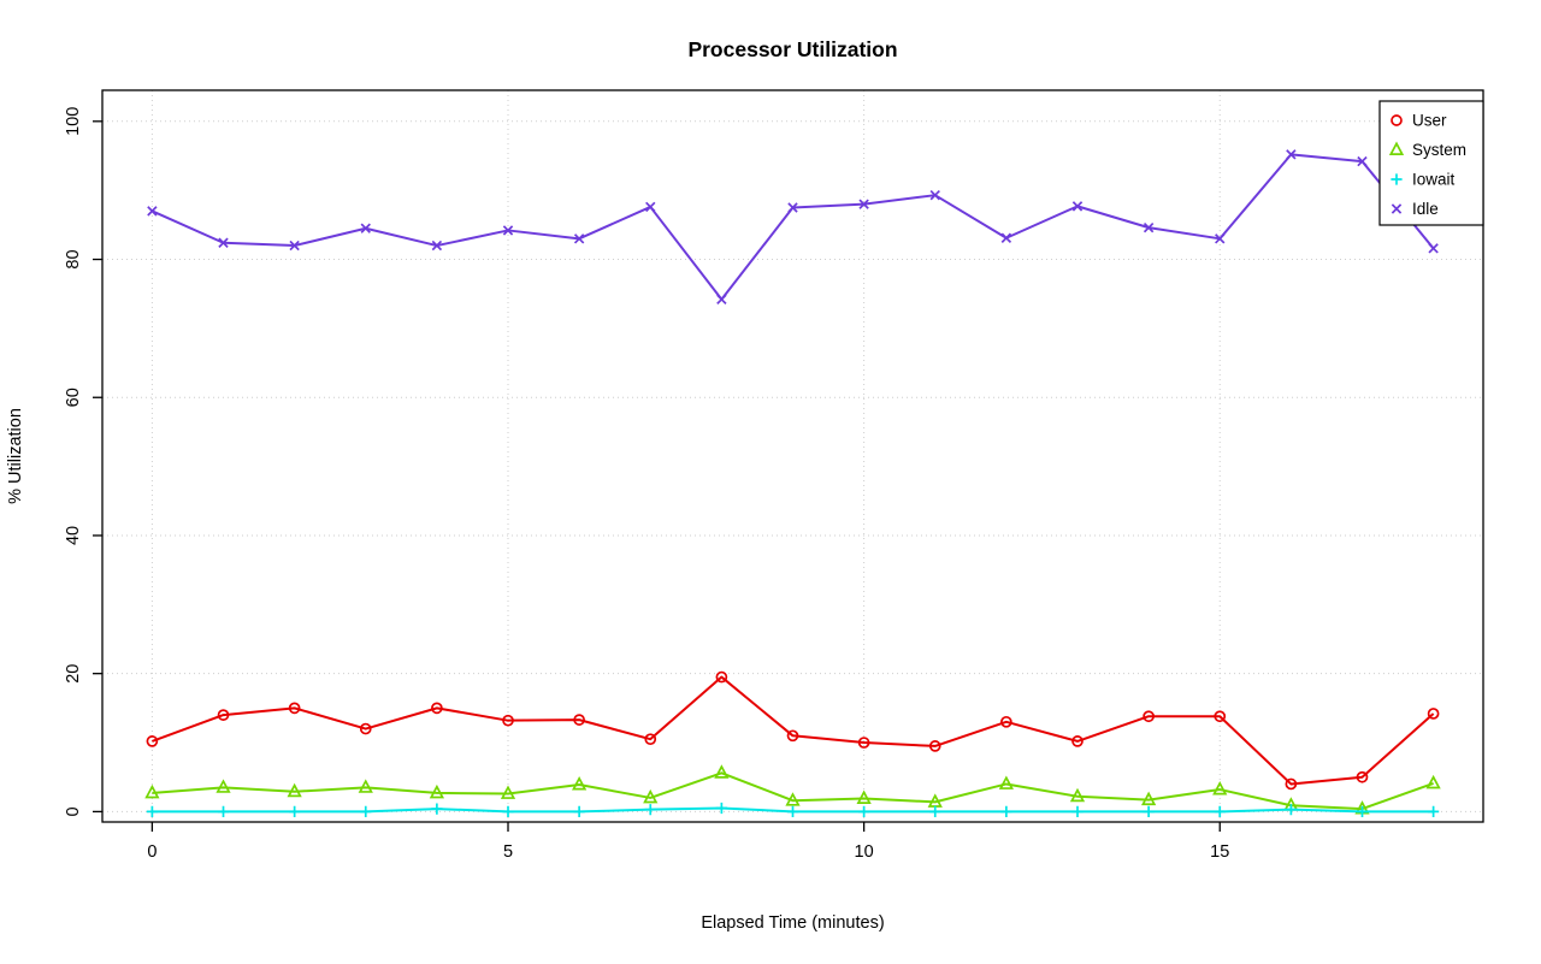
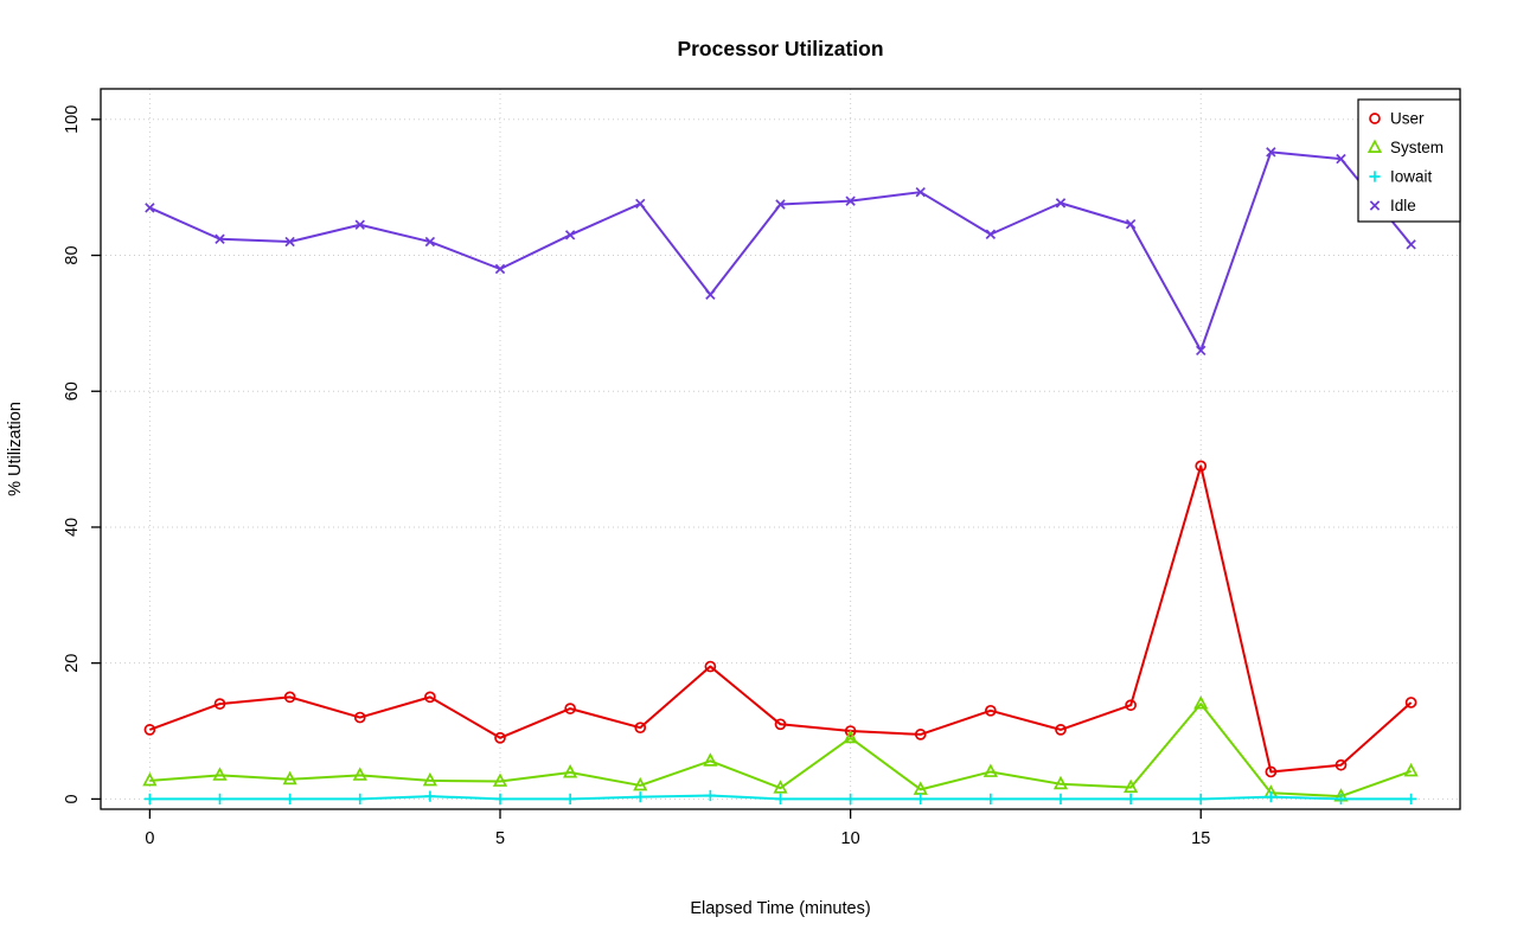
User/5: 13 -> 9
Idle/5: 84 -> 78
System/10: 2 -> 9
User/15: 14 -> 49
System/15: 3 -> 14
Idle/15: 83 -> 66
